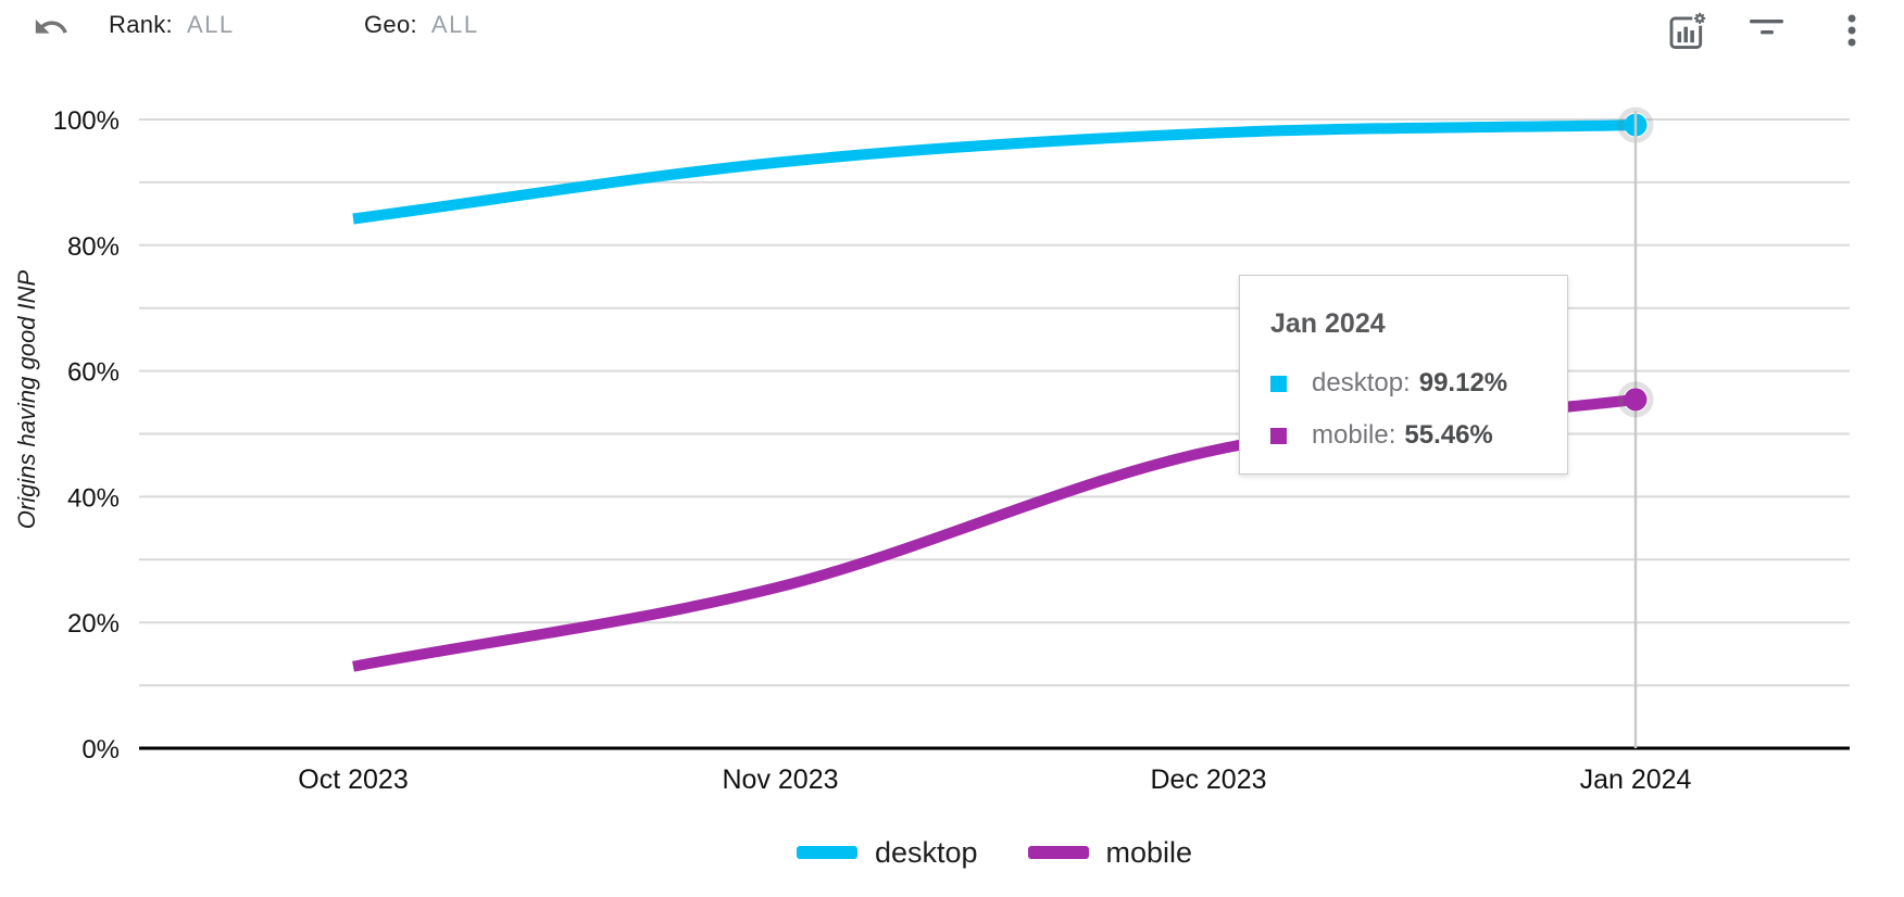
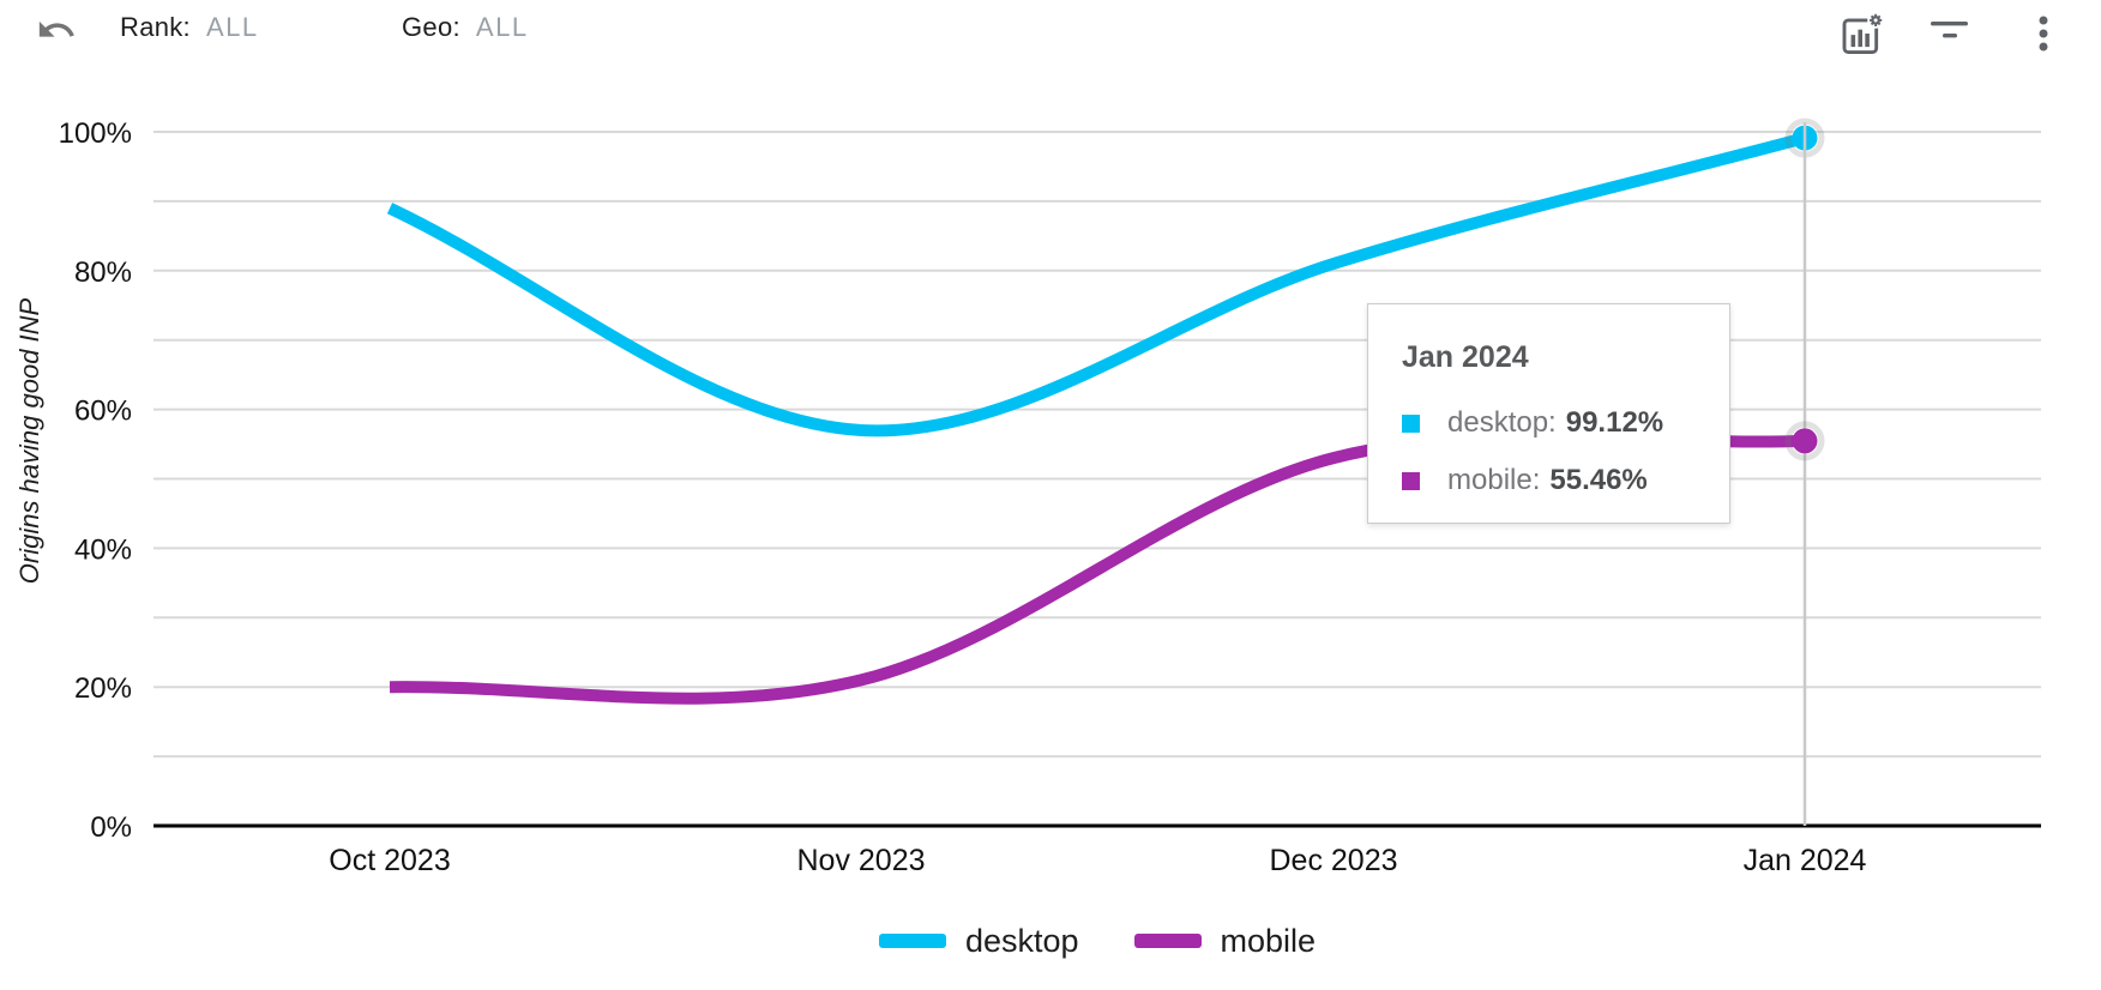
desktop/Oct 2023: 84% -> 89%
mobile/Oct 2023: 13% -> 20%
desktop/Nov 2023: 93% -> 57%
mobile/Nov 2023: 26% -> 21%
desktop/Dec 2023: 98% -> 81%
mobile/Dec 2023: 47% -> 53%
